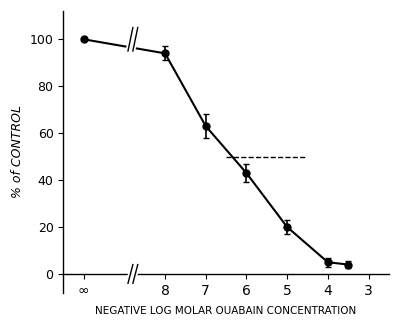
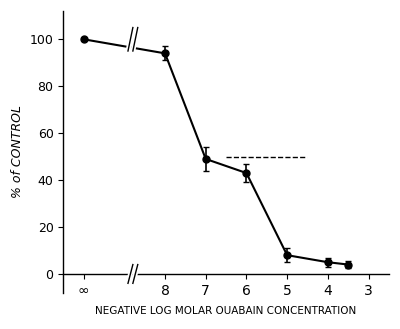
7: 63 -> 49
5: 20 -> 8
